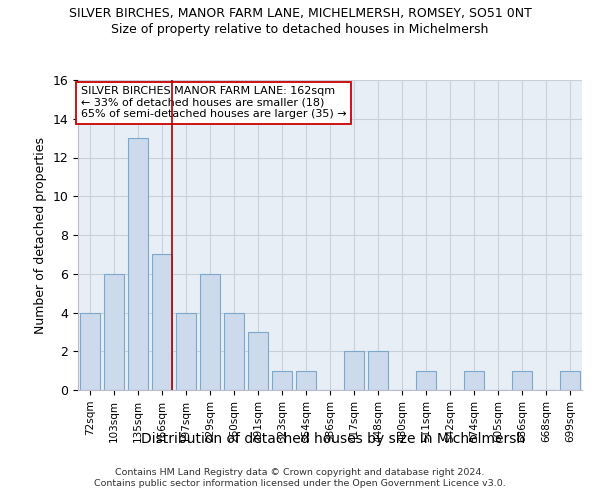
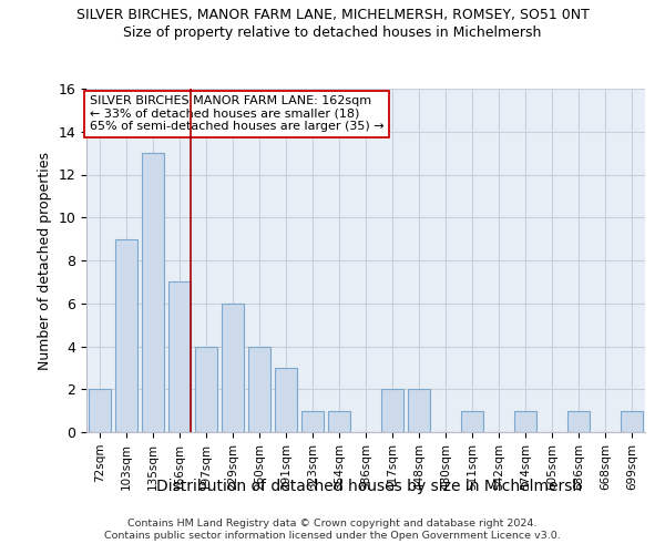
72sqm: 4 -> 2
103sqm: 6 -> 9
